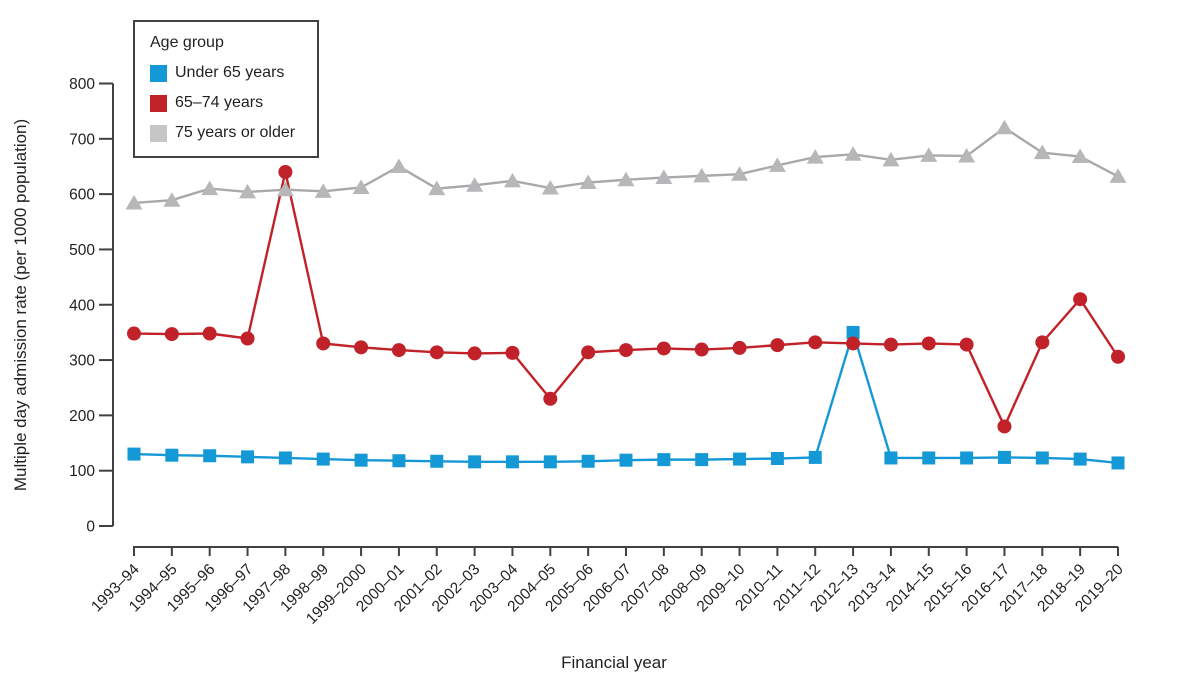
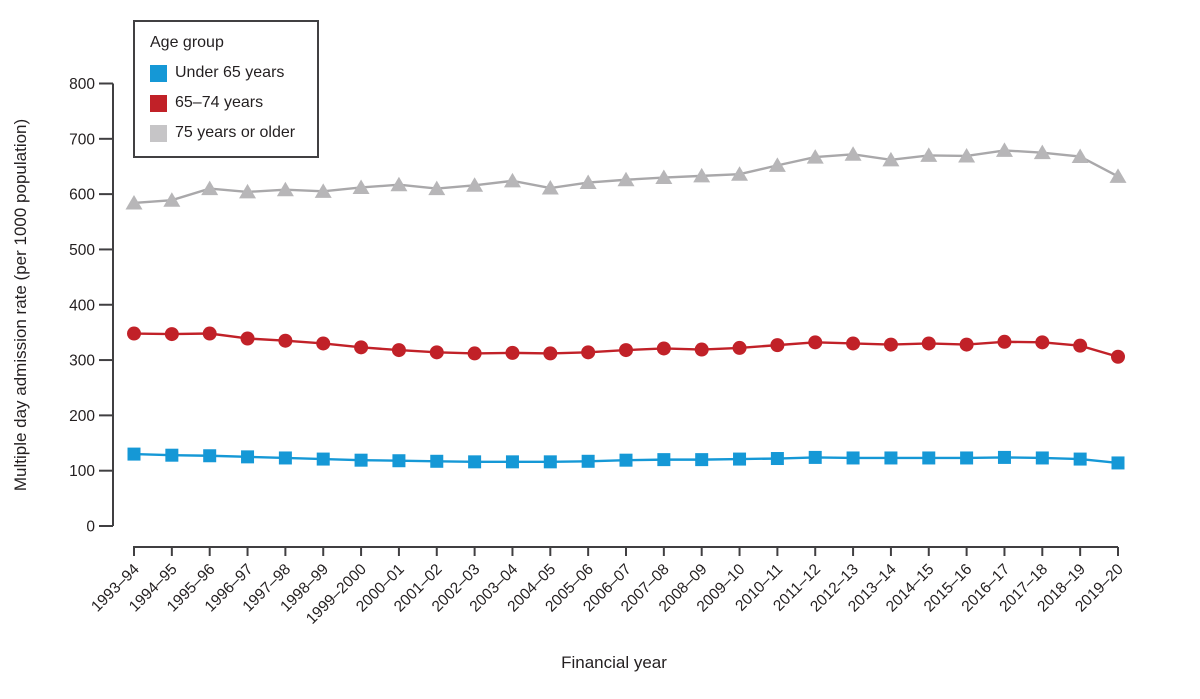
65–74 years/1997–98: 640 -> 340
75 years or older/2000–01: 650 -> 620
65–74 years/2004–05: 230 -> 310
Under 65 years/2012–13: 350 -> 120
65–74 years/2016–17: 180 -> 330
75 years or older/2016–17: 720 -> 680
65–74 years/2018–19: 410 -> 330
